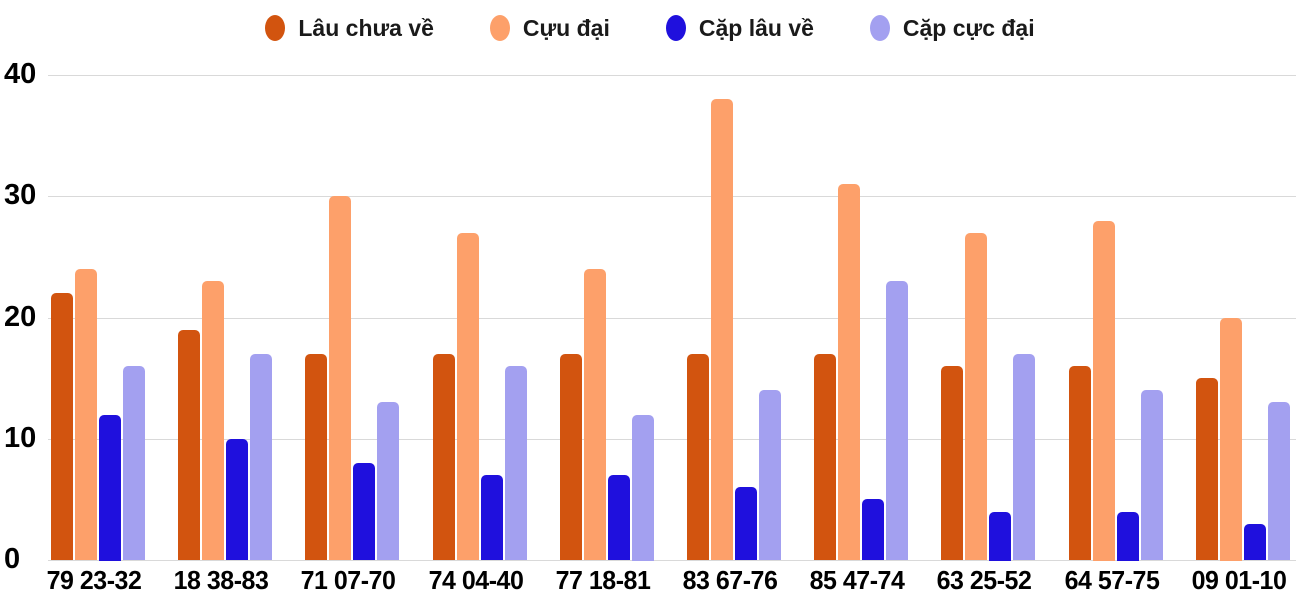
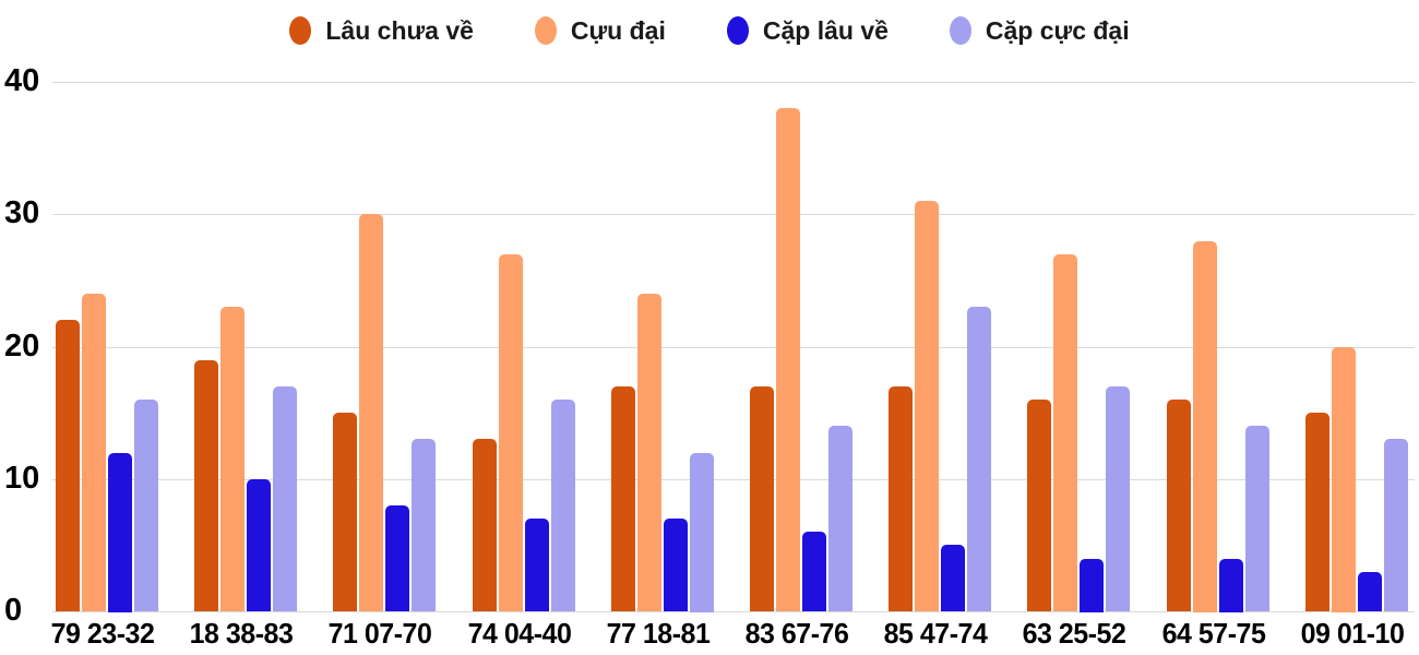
Lâu chưa về/71 07-70: 17 -> 15
Lâu chưa về/74 04-40: 17 -> 13
